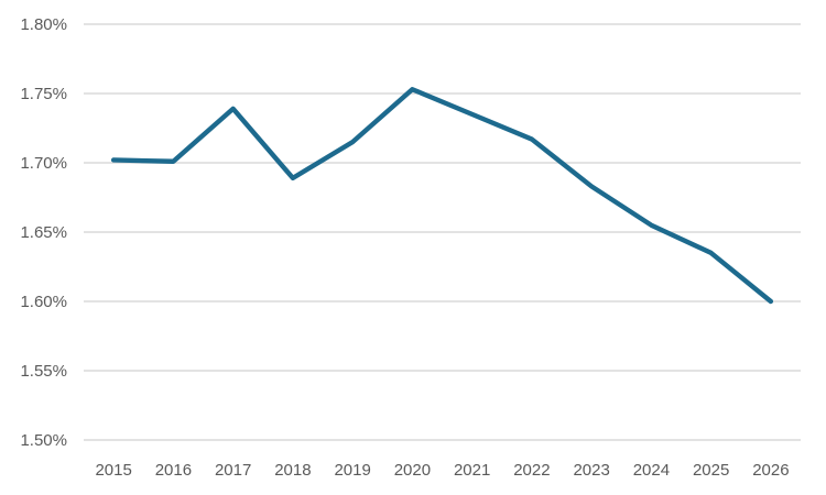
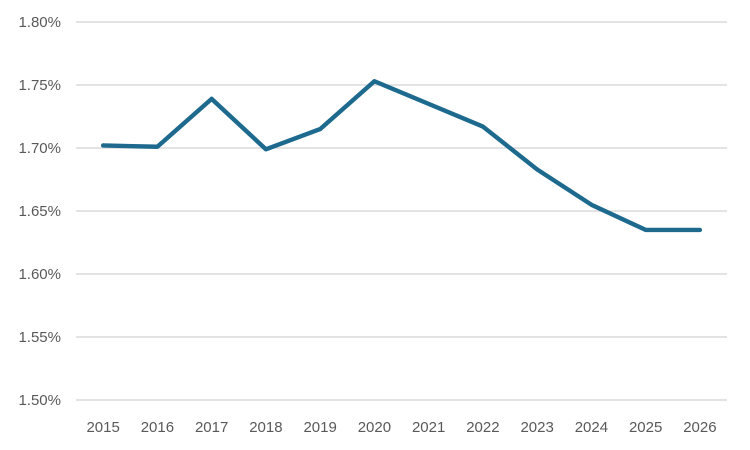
2018: 1.689% -> 1.699%
2026: 1.600% -> 1.635%
